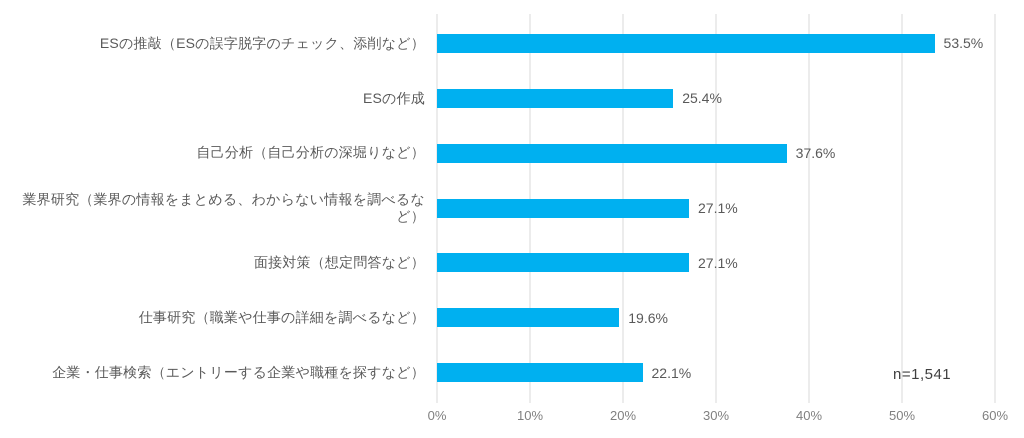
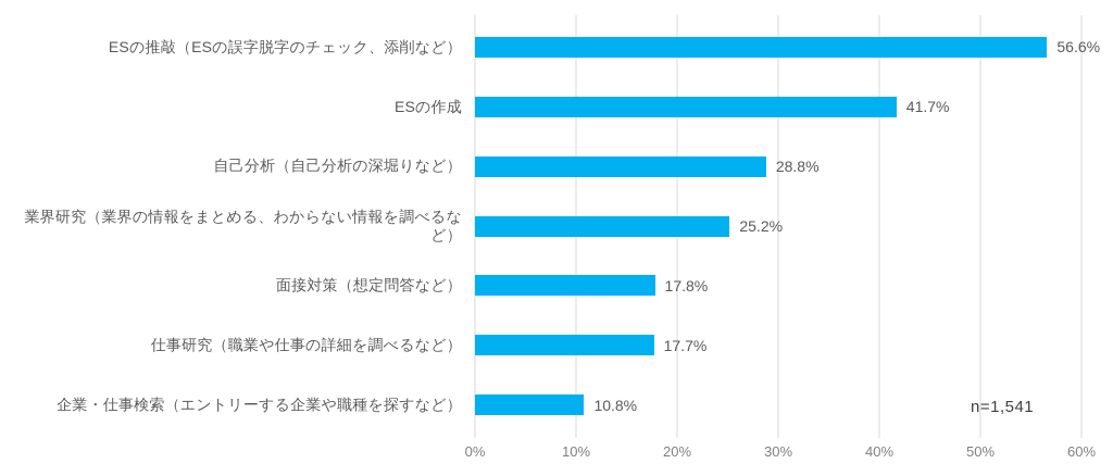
ESの推敲（ESの誤字脱字のチェック、添削など）: 53.5% -> 56.6%
ESの作成: 25.4% -> 41.7%
自己分析（自己分析の深堀りなど）: 37.6% -> 28.8%
業界研究（業界の情報をまとめる、わからない情報を調べるなど）: 27.1% -> 25.2%
面接対策（想定問答など）: 27.1% -> 17.8%
仕事研究（職業や仕事の詳細を調べるなど）: 19.6% -> 17.7%
企業・仕事検索（エントリーする企業や職種を探すなど）: 22.1% -> 10.8%
